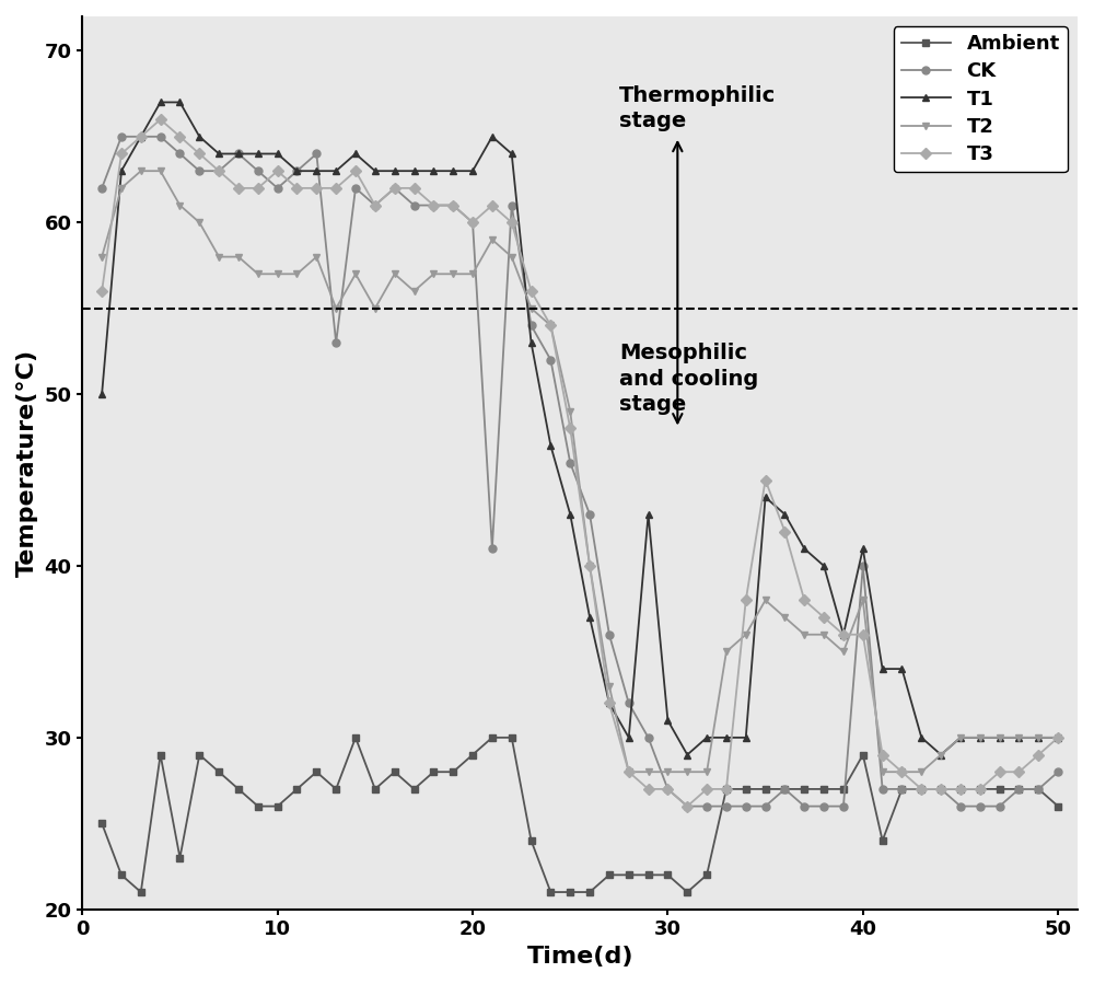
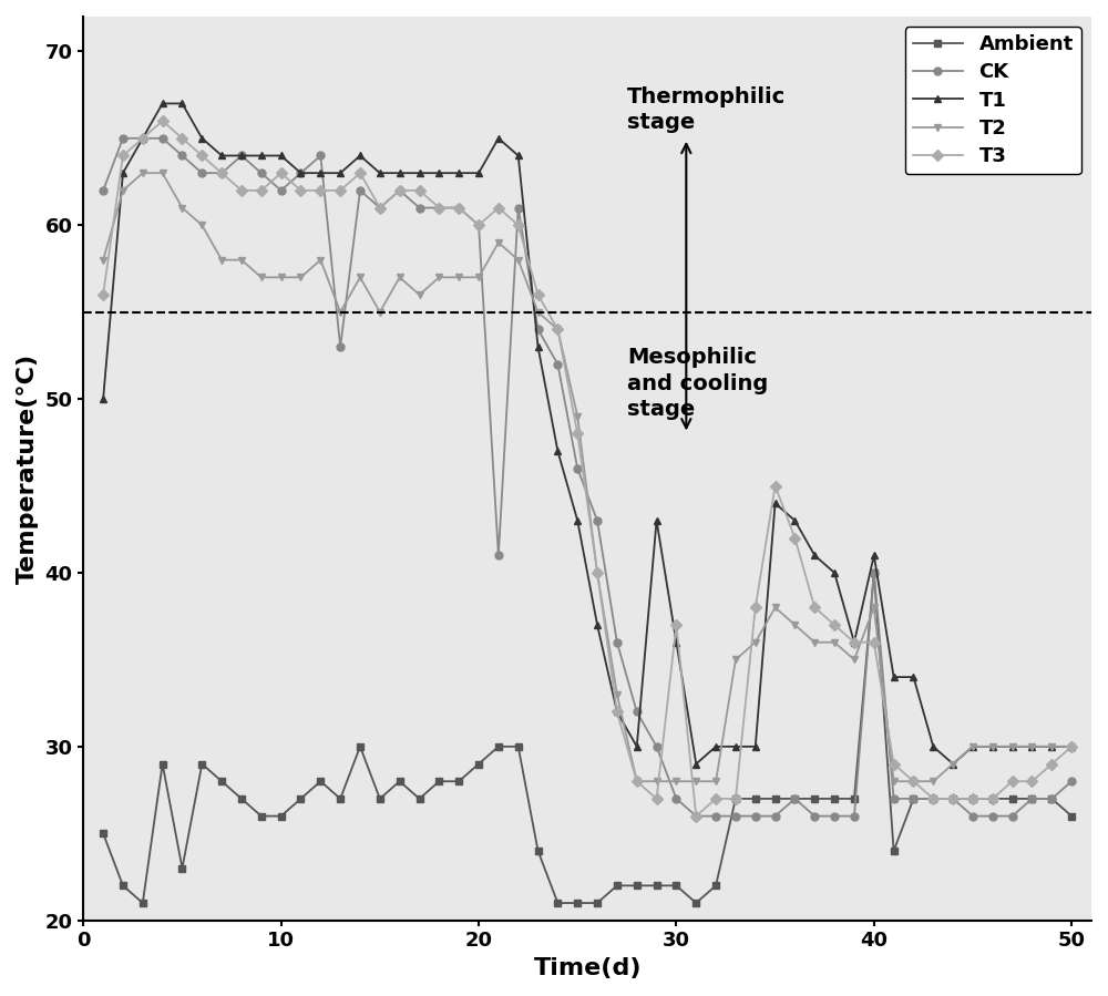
T1/30: 31 -> 36
T3/30: 27 -> 37
Ambient/40: 29 -> 40
